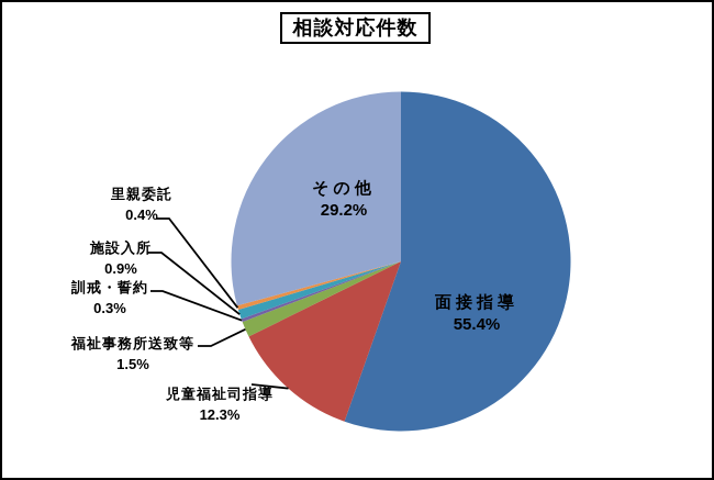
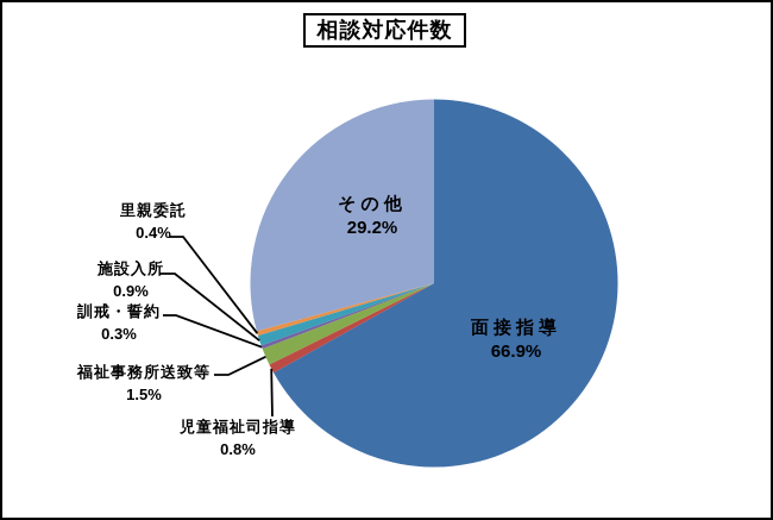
面接指導: 55.4% -> 66.9%
児童福祉司指導: 12.3% -> 0.8%
